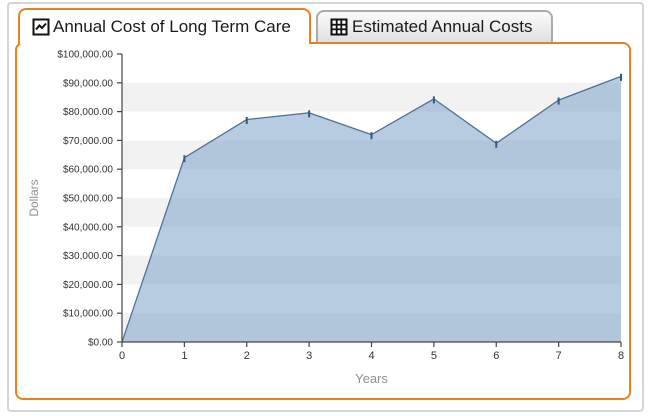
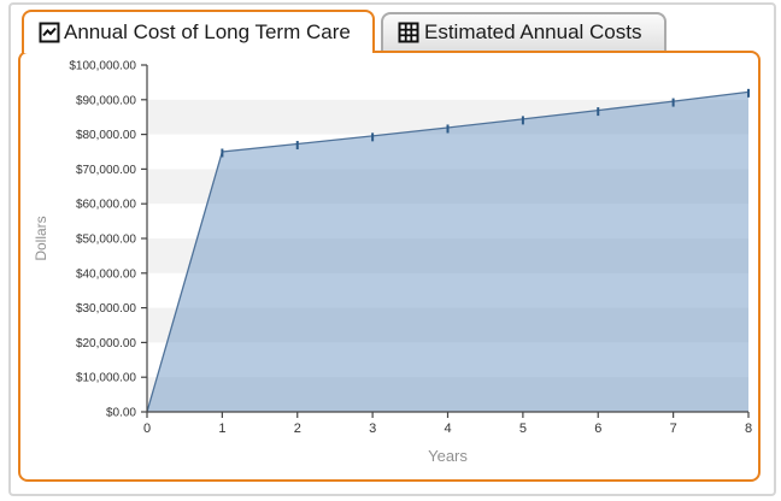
1: $64000 -> $75000
4: $72000 -> $82000
6: $69000 -> $87000
7: $84000 -> $90000
